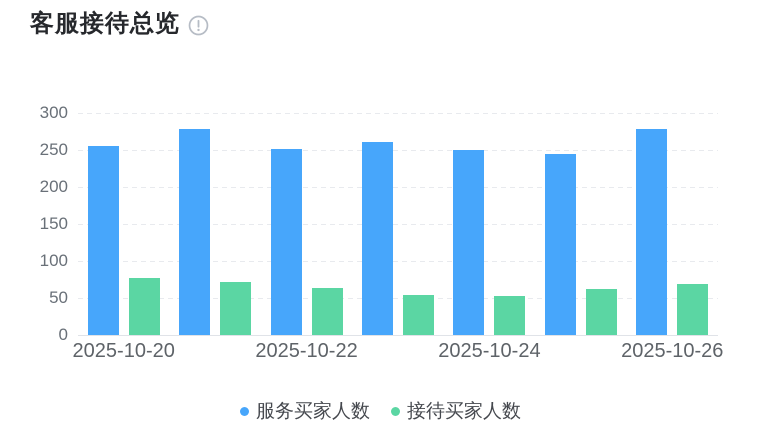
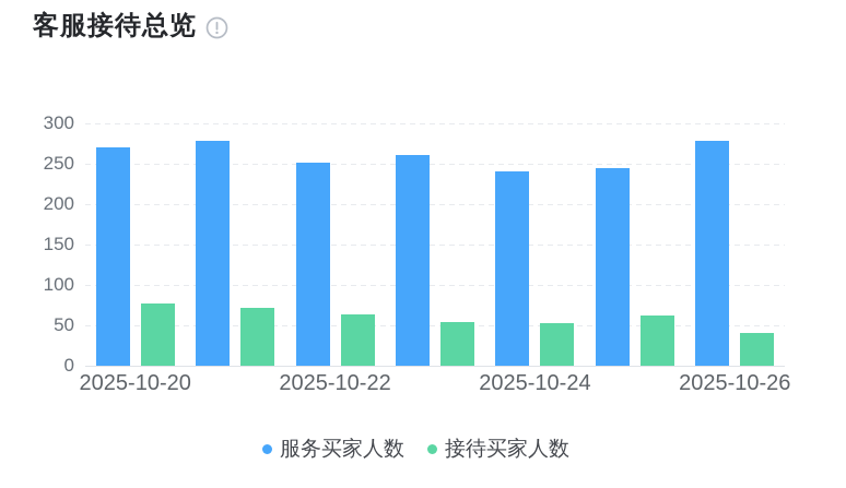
服务买家人数/2025-10-20: 260 -> 270
服务买家人数/2025-10-24: 250 -> 240
接待买家人数/2025-10-26: 70 -> 40
